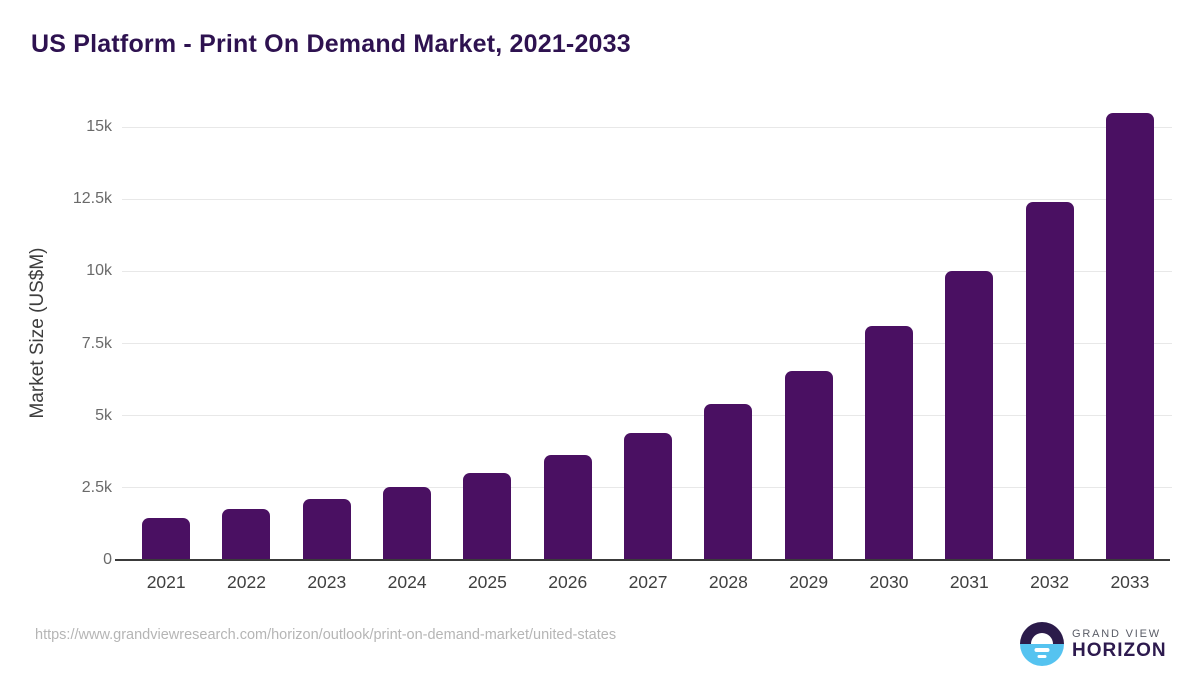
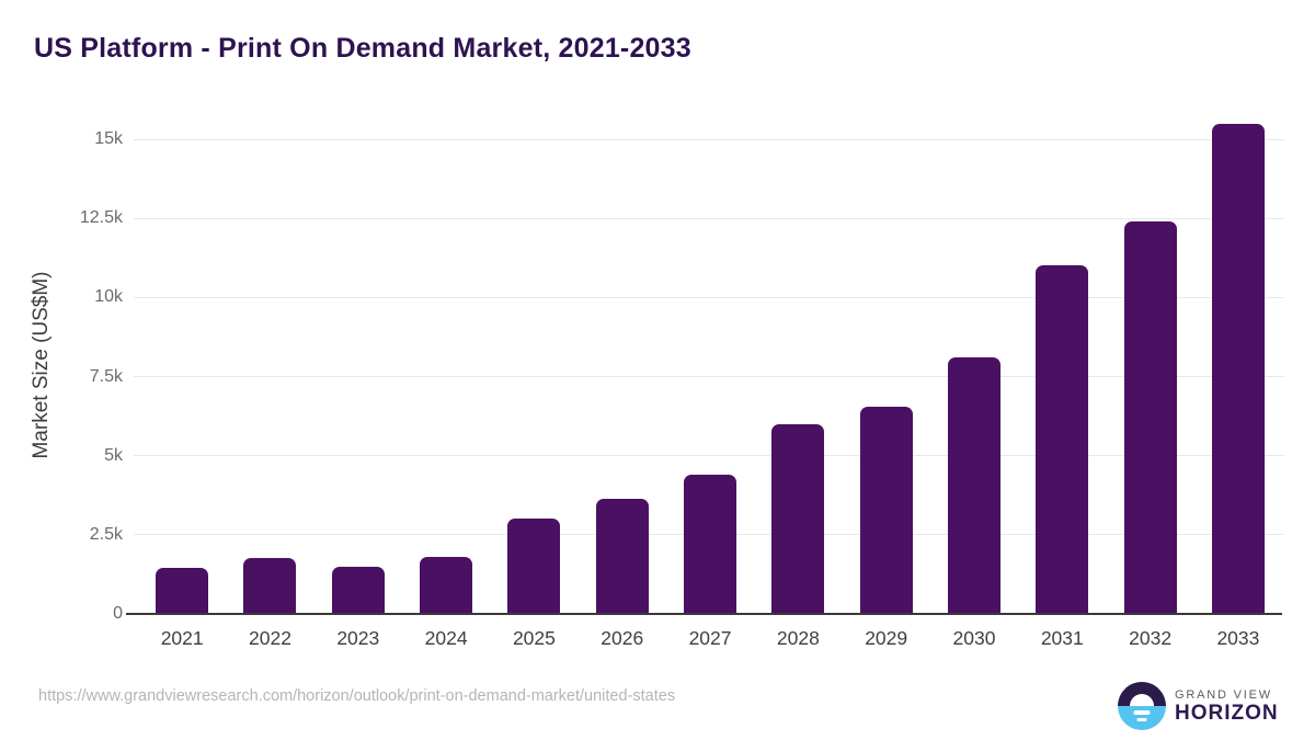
2023: 2.1k -> 1.5k
2024: 2.5k -> 1.8k
2028: 5.4k -> 6.0k
2031: 10.0k -> 11.0k
